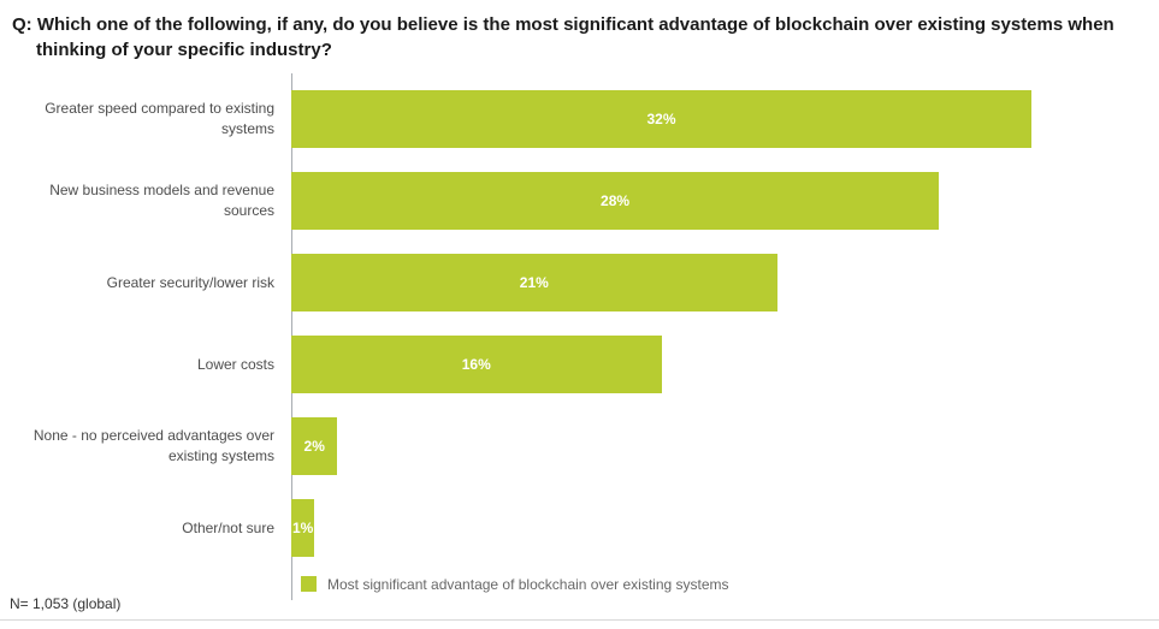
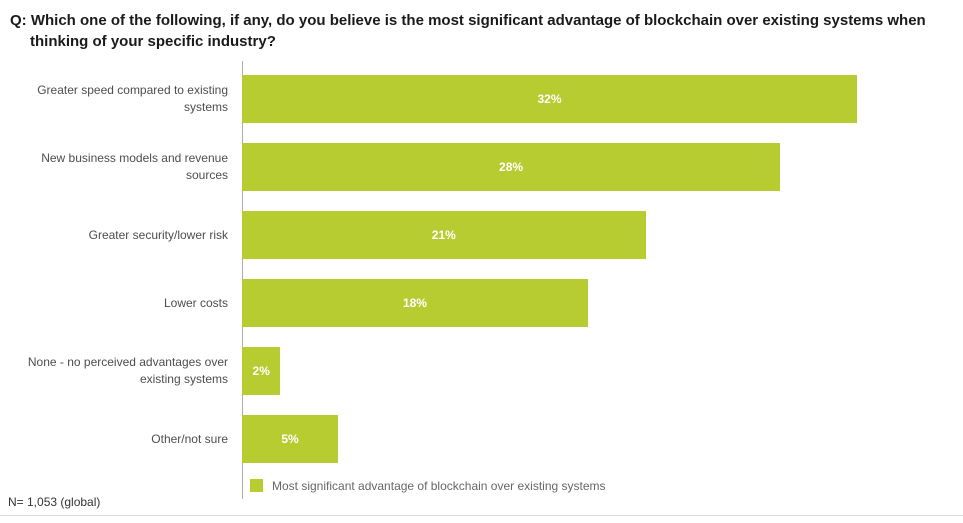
Lower costs: 16% -> 18%
Other/not sure: 1% -> 5%
